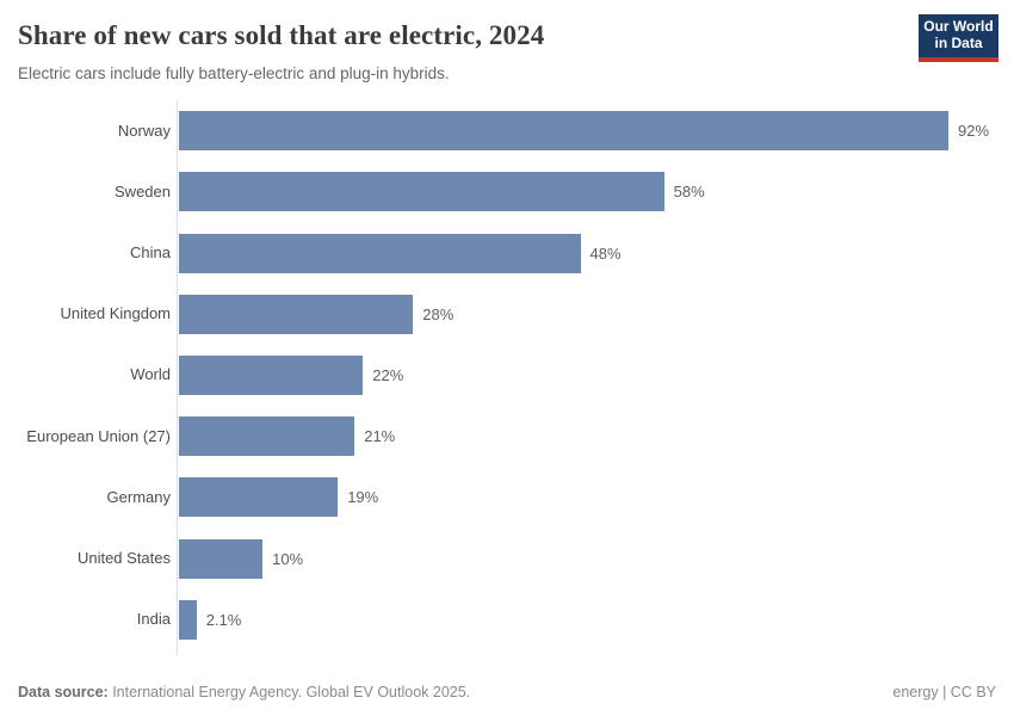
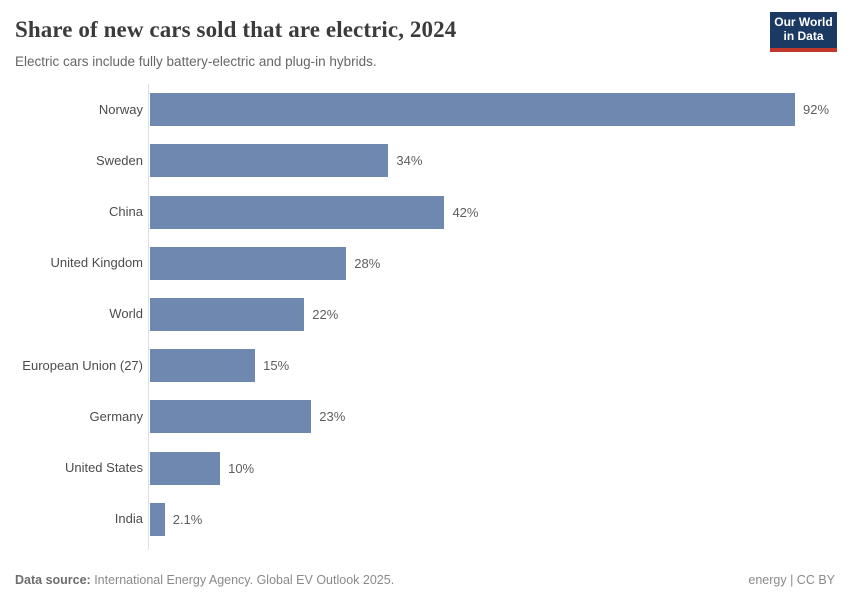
Sweden: 58% -> 34%
China: 48% -> 42%
European Union (27): 21% -> 15%
Germany: 19% -> 23%
